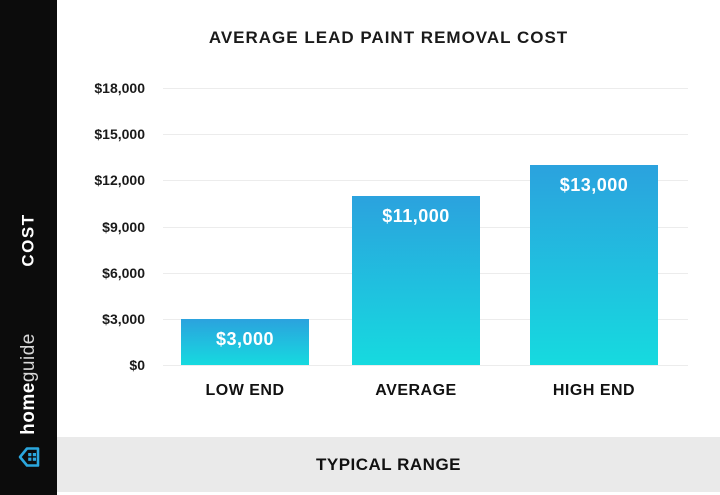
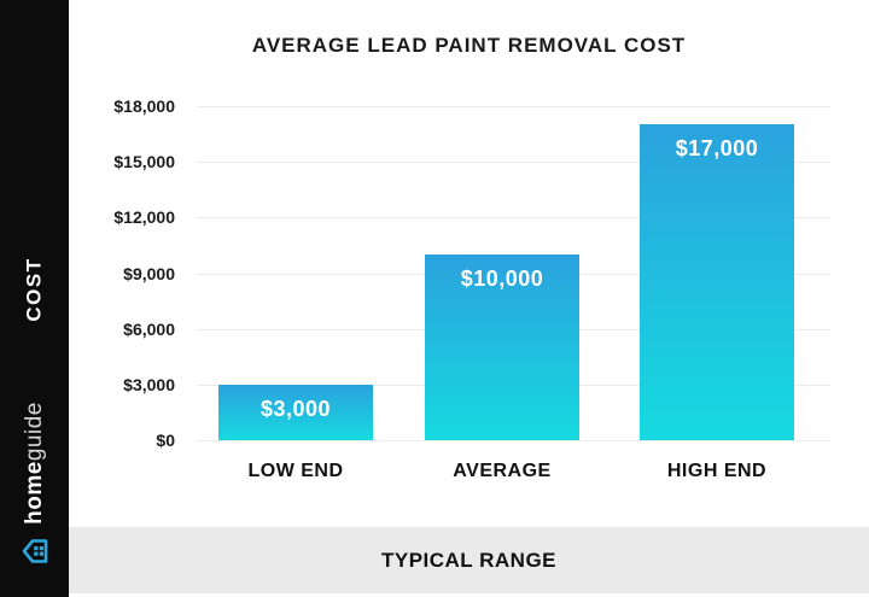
AVERAGE: $11,000 -> $10,000
HIGH END: $13,000 -> $17,000
